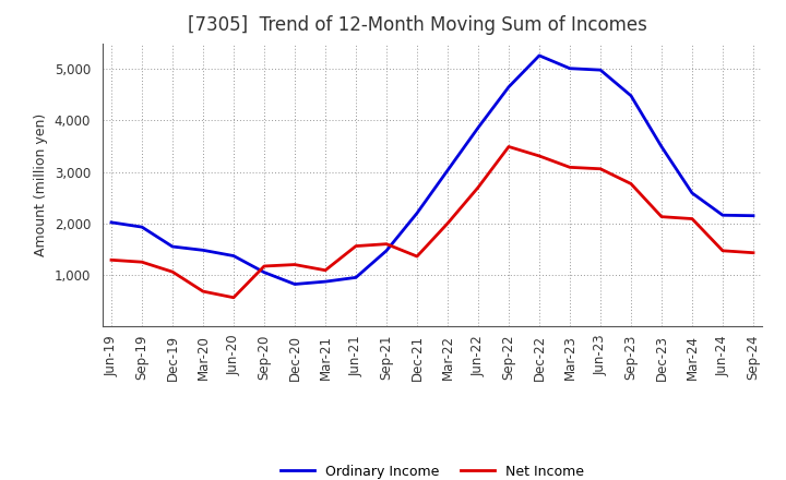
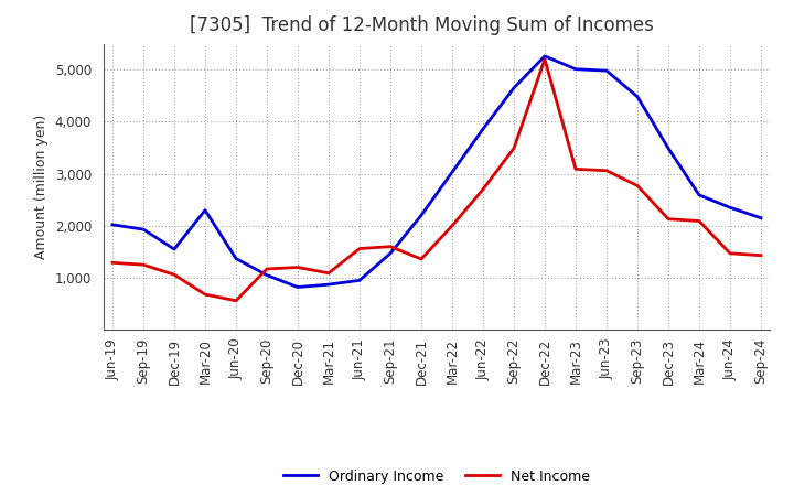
Ordinary Income/Mar-20: 1,480 -> 2,300
Net Income/Dec-22: 3,310 -> 5,200
Ordinary Income/Jun-24: 2,160 -> 2,350
